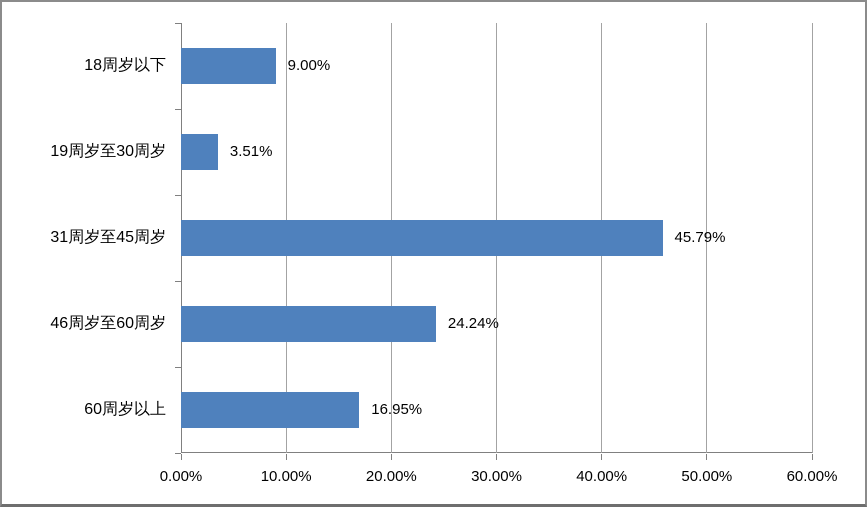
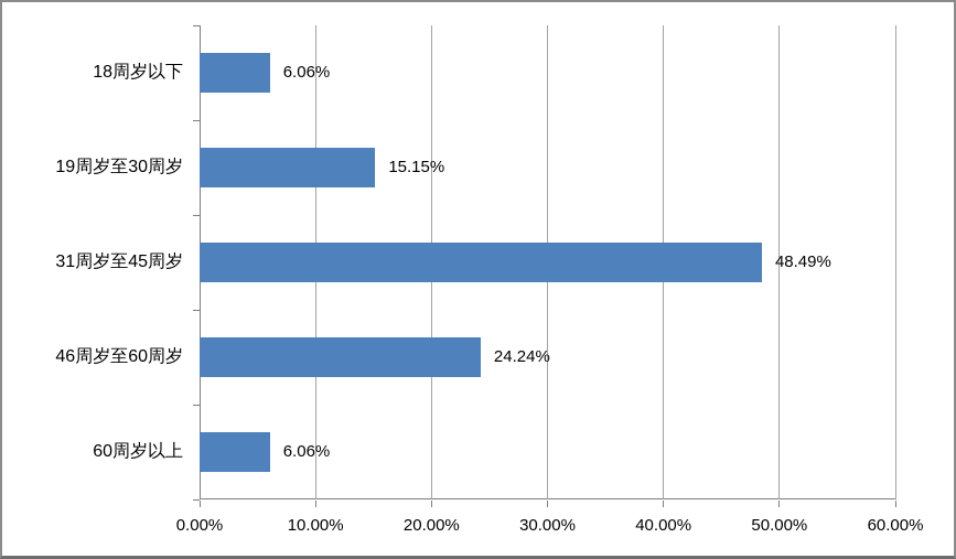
18周岁以下: 9.00% -> 6.06%
19周岁至30周岁: 3.51% -> 15.15%
31周岁至45周岁: 45.79% -> 48.49%
60周岁以上: 16.95% -> 6.06%
